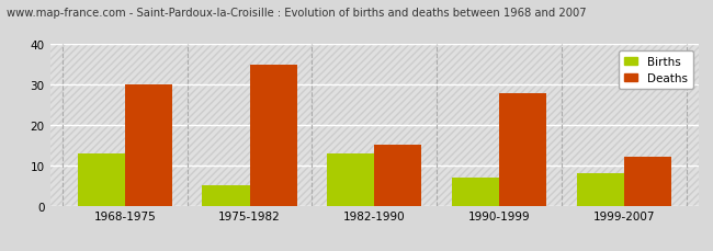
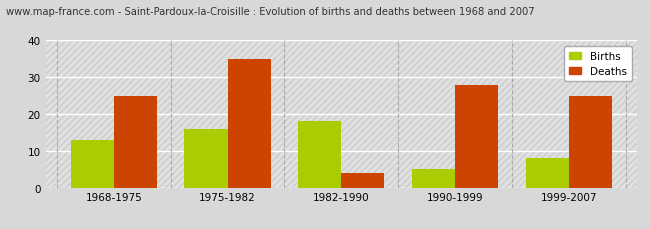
Deaths/1968-1975: 30 -> 25
Births/1975-1982: 5 -> 16
Births/1982-1990: 13 -> 18
Deaths/1982-1990: 15 -> 4
Births/1990-1999: 7 -> 5
Deaths/1999-2007: 12 -> 25
